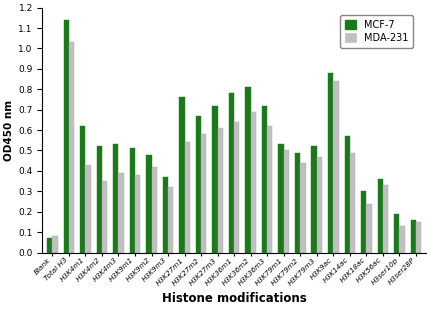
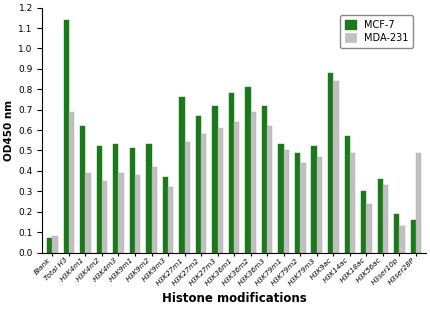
MDA-231/Total H3: 1.03 -> 0.69
MDA-231/H3K4m1: 0.43 -> 0.39
MCF-7/H3K9m2: 0.48 -> 0.53
MDA-231/H3ser28P: 0.15 -> 0.49
